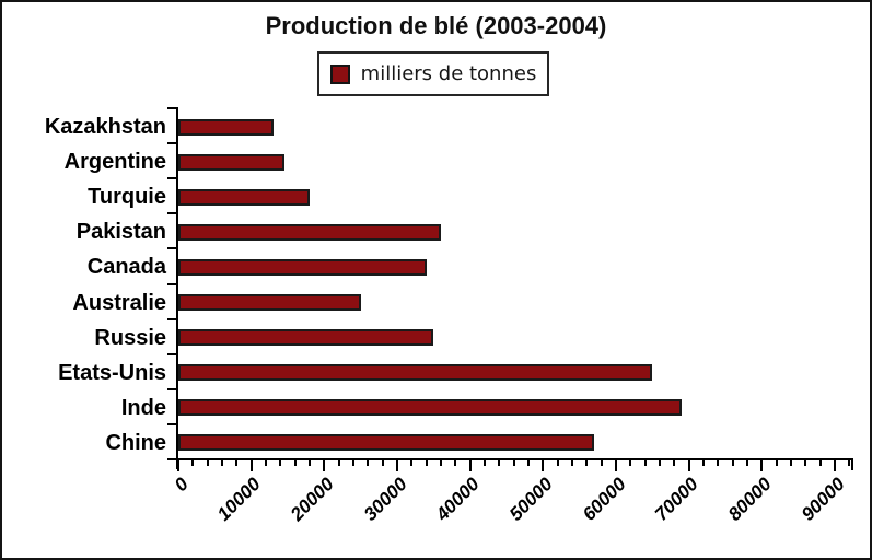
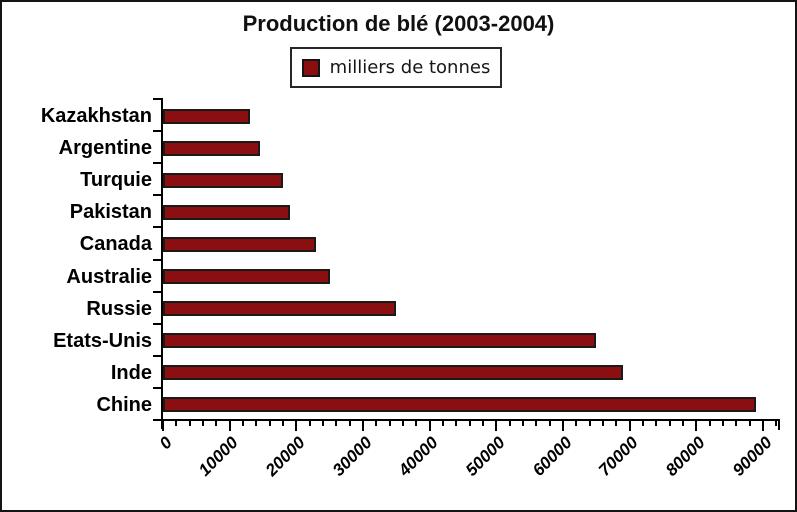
Pakistan: 36000 -> 19000
Canada: 34000 -> 23000
Chine: 57000 -> 89000
